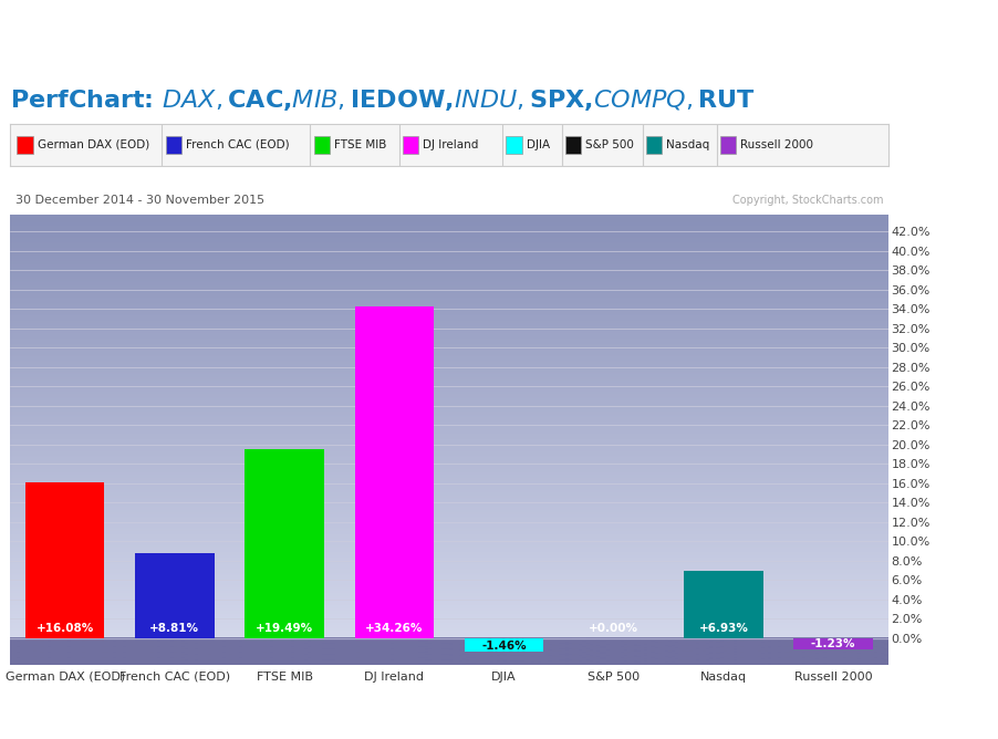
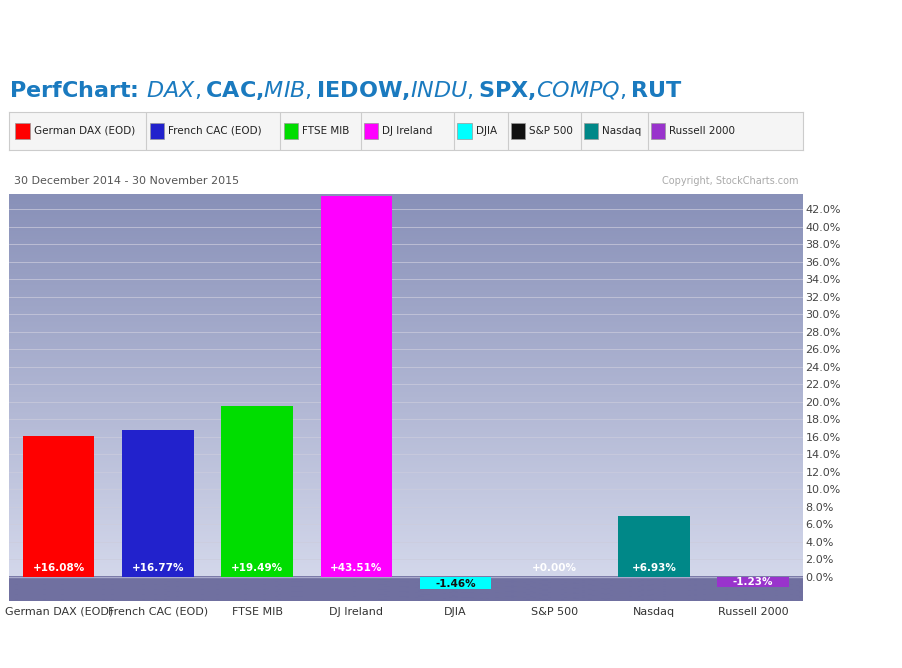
French CAC (EOD): +8.81% -> +16.77%
DJ Ireland: +34.26% -> +43.51%
